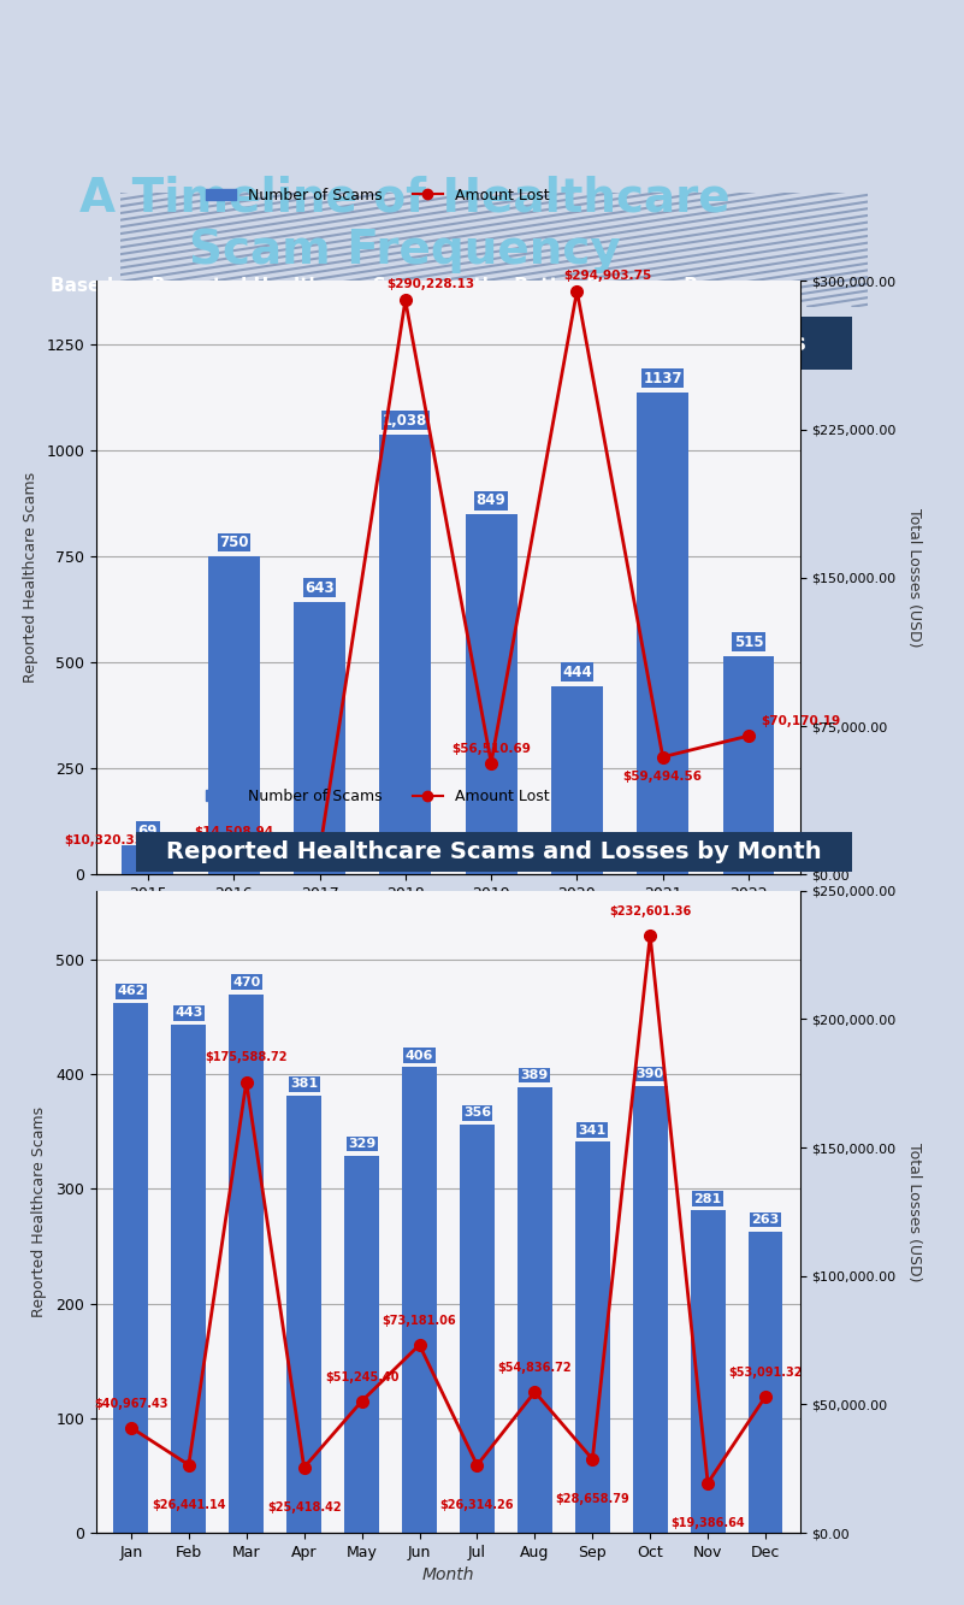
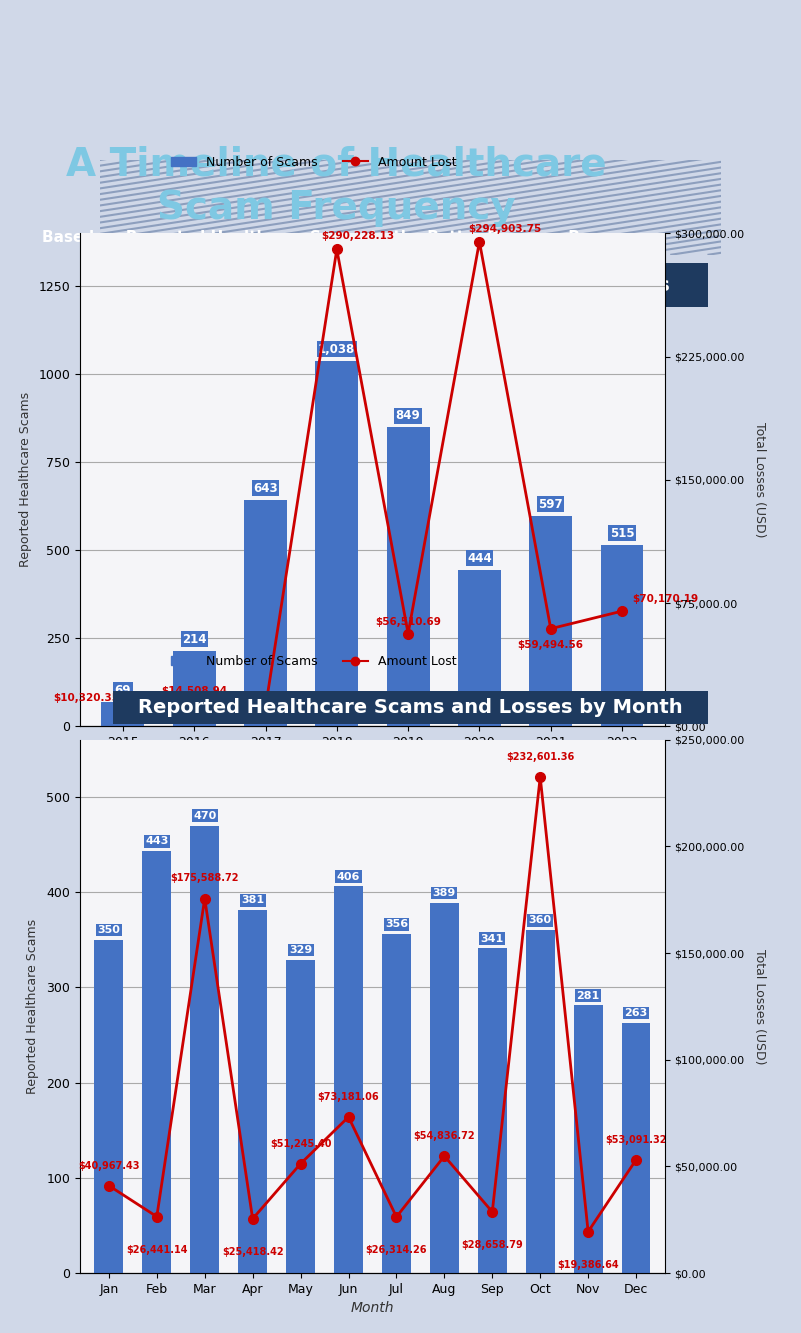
Number of Scams/2016: 750 -> 214
Number of Scams/2021: 1137 -> 597
Number of Scams/Jan: 462 -> 350
Number of Scams/Oct: 390 -> 360
